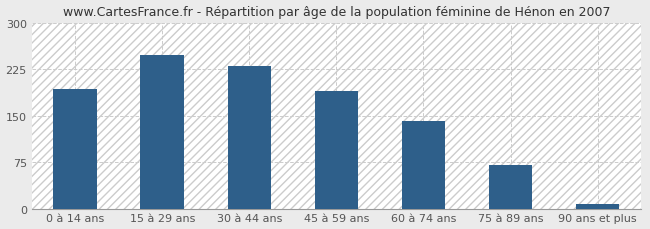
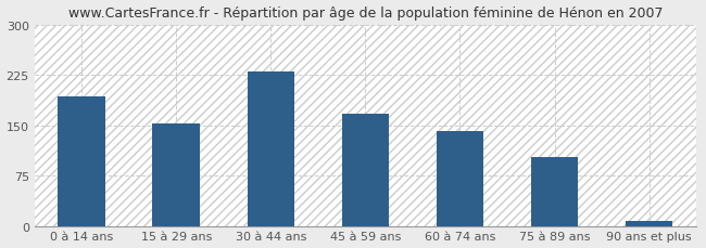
15 à 29 ans: 248 -> 152
45 à 59 ans: 190 -> 168
75 à 89 ans: 70 -> 103
